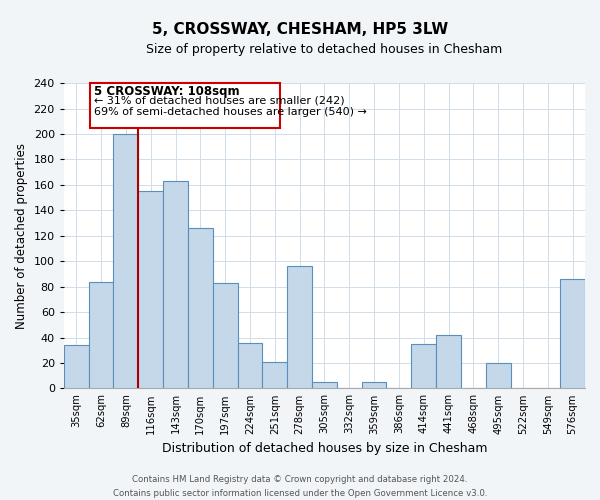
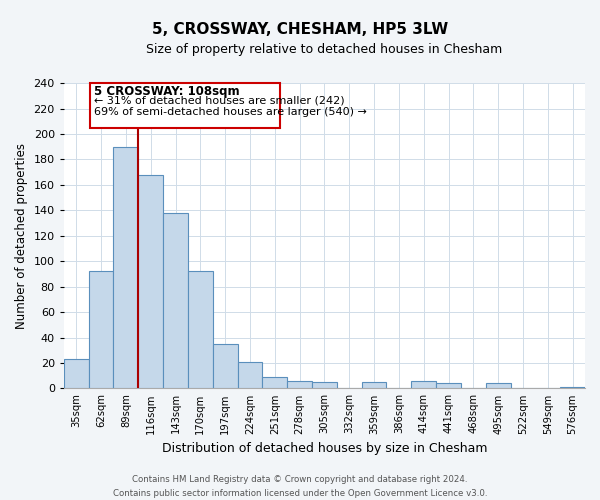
35sqm: 34 -> 23
62sqm: 84 -> 92
89sqm: 200 -> 190
116sqm: 155 -> 168
143sqm: 163 -> 138
170sqm: 126 -> 92
197sqm: 83 -> 35
224sqm: 36 -> 21
251sqm: 21 -> 9
278sqm: 96 -> 6
414sqm: 35 -> 6
441sqm: 42 -> 4
495sqm: 20 -> 4
576sqm: 86 -> 1
